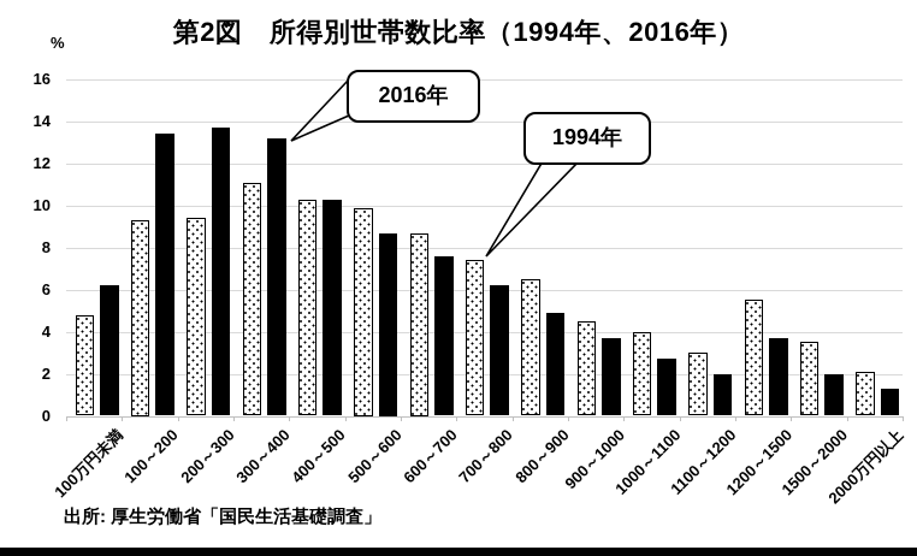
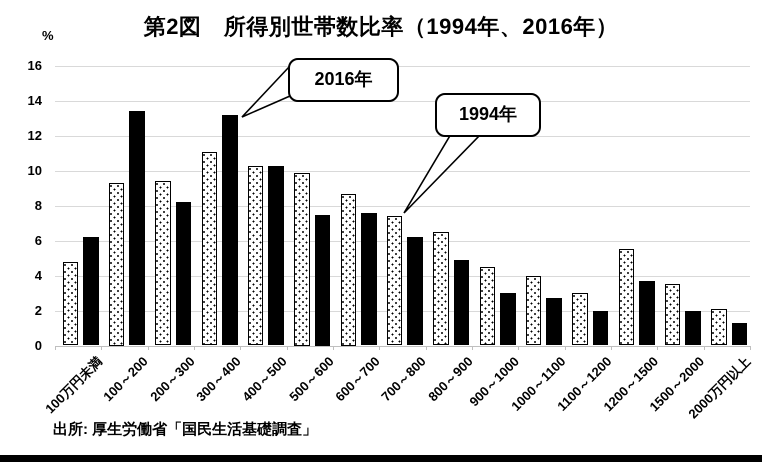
2016年/200～300: 13.7 -> 8.2
2016年/500～600: 8.7 -> 7.5
2016年/900～1000: 3.7 -> 3.0
